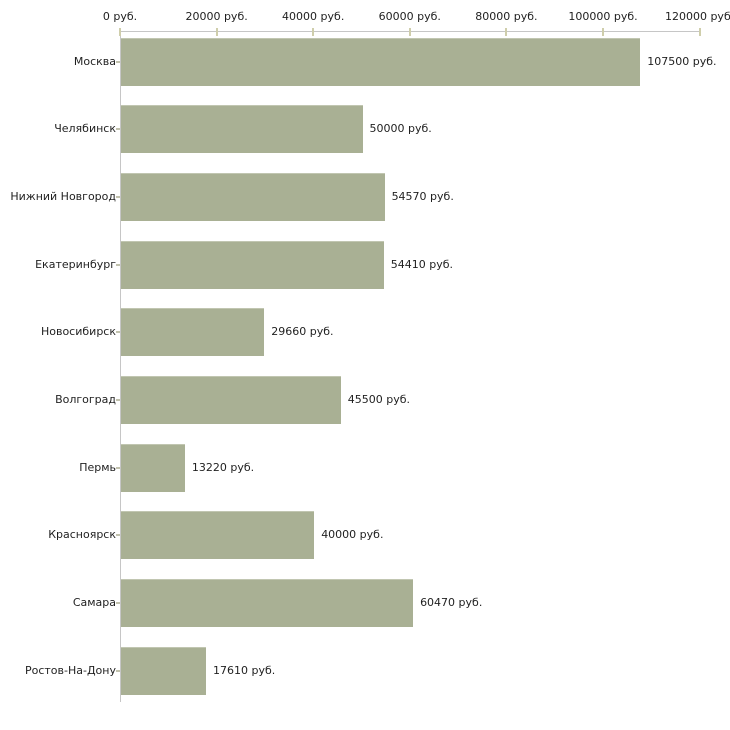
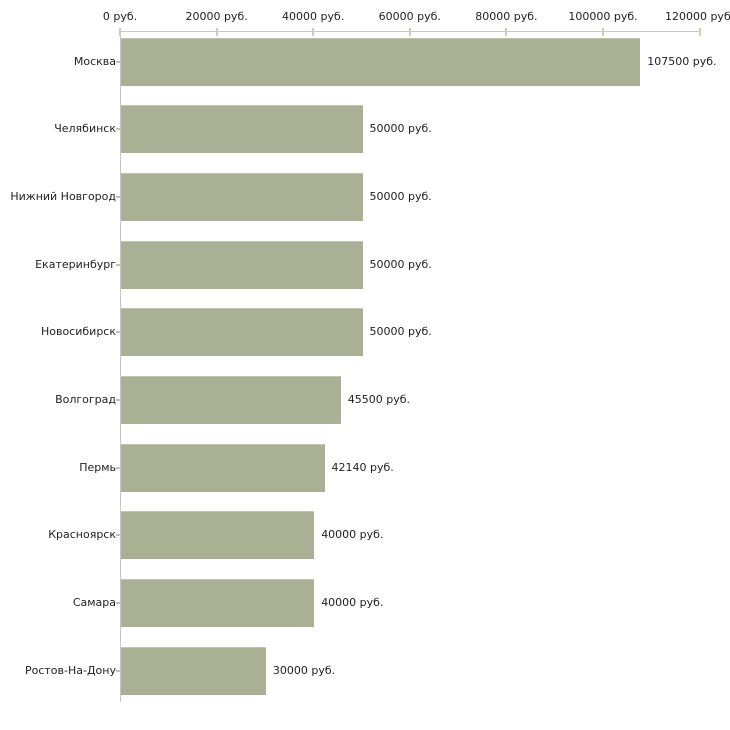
Нижний Новгород: 54570 -> 50000
Екатеринбург: 54410 -> 50000
Новосибирск: 29660 -> 50000
Пермь: 13220 -> 42140
Самара: 60470 -> 40000
Ростов-На-Дону: 17610 -> 30000
